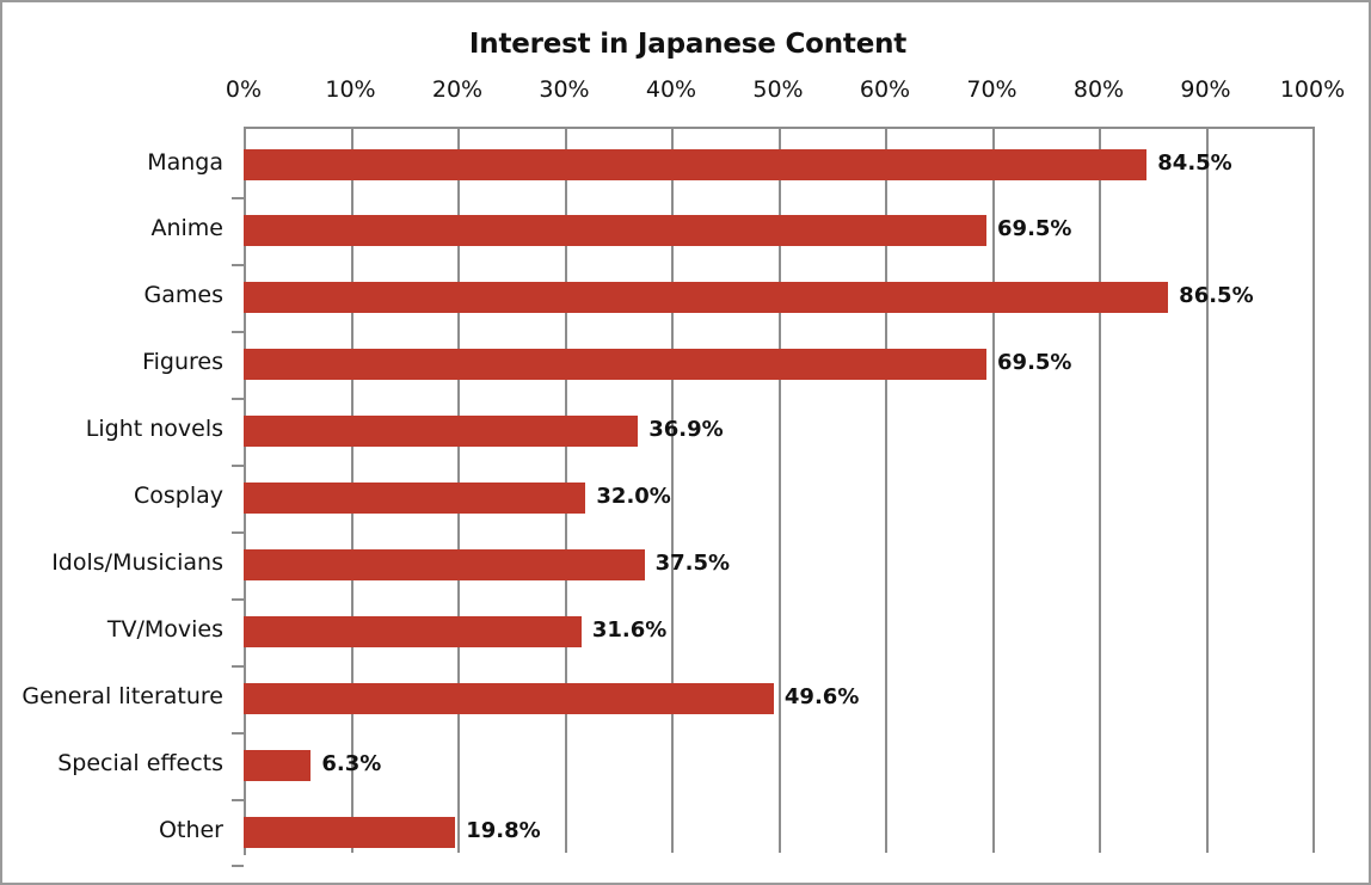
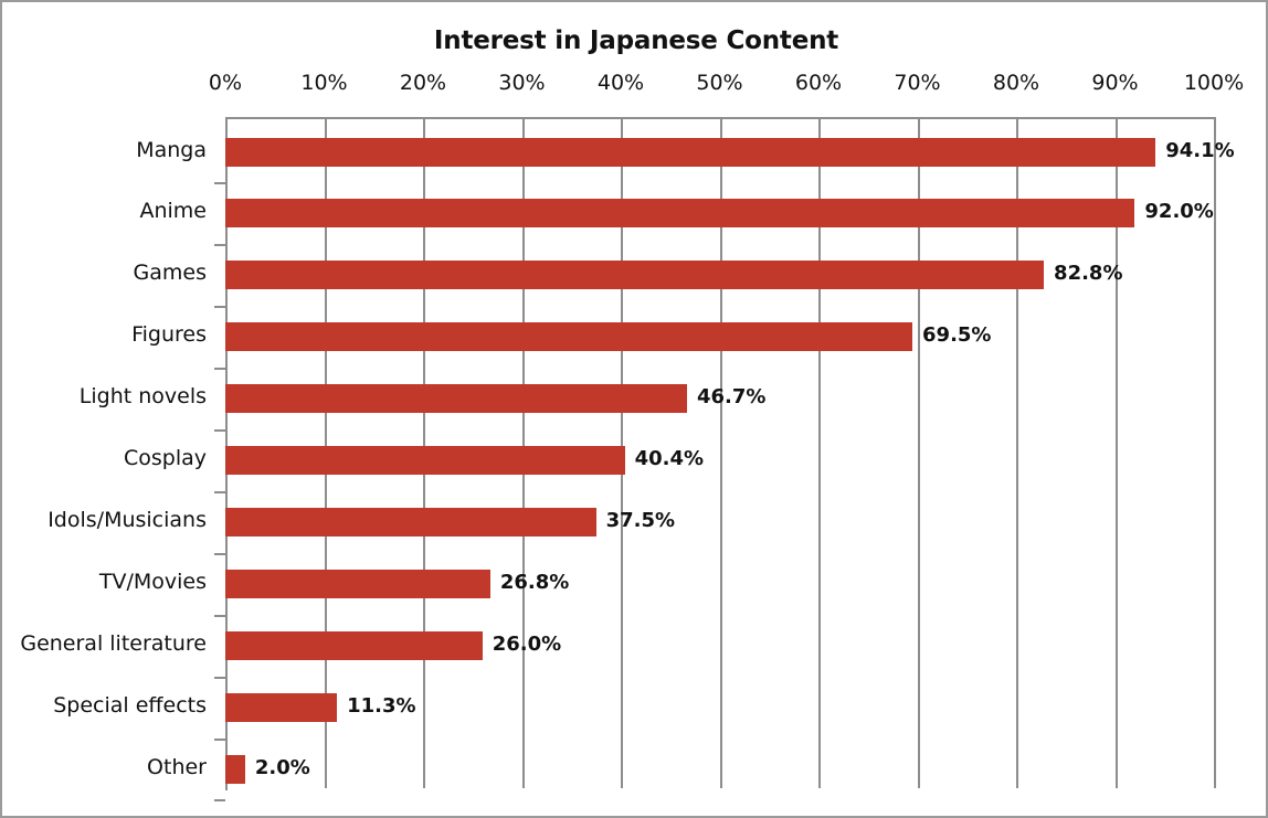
Manga: 84.5% -> 94.1%
Anime: 69.5% -> 92.0%
Games: 86.5% -> 82.8%
Light novels: 36.9% -> 46.7%
Cosplay: 32.0% -> 40.4%
TV/Movies: 31.6% -> 26.8%
General literature: 49.6% -> 26.0%
Special effects: 6.3% -> 11.3%
Other: 19.8% -> 2.0%
